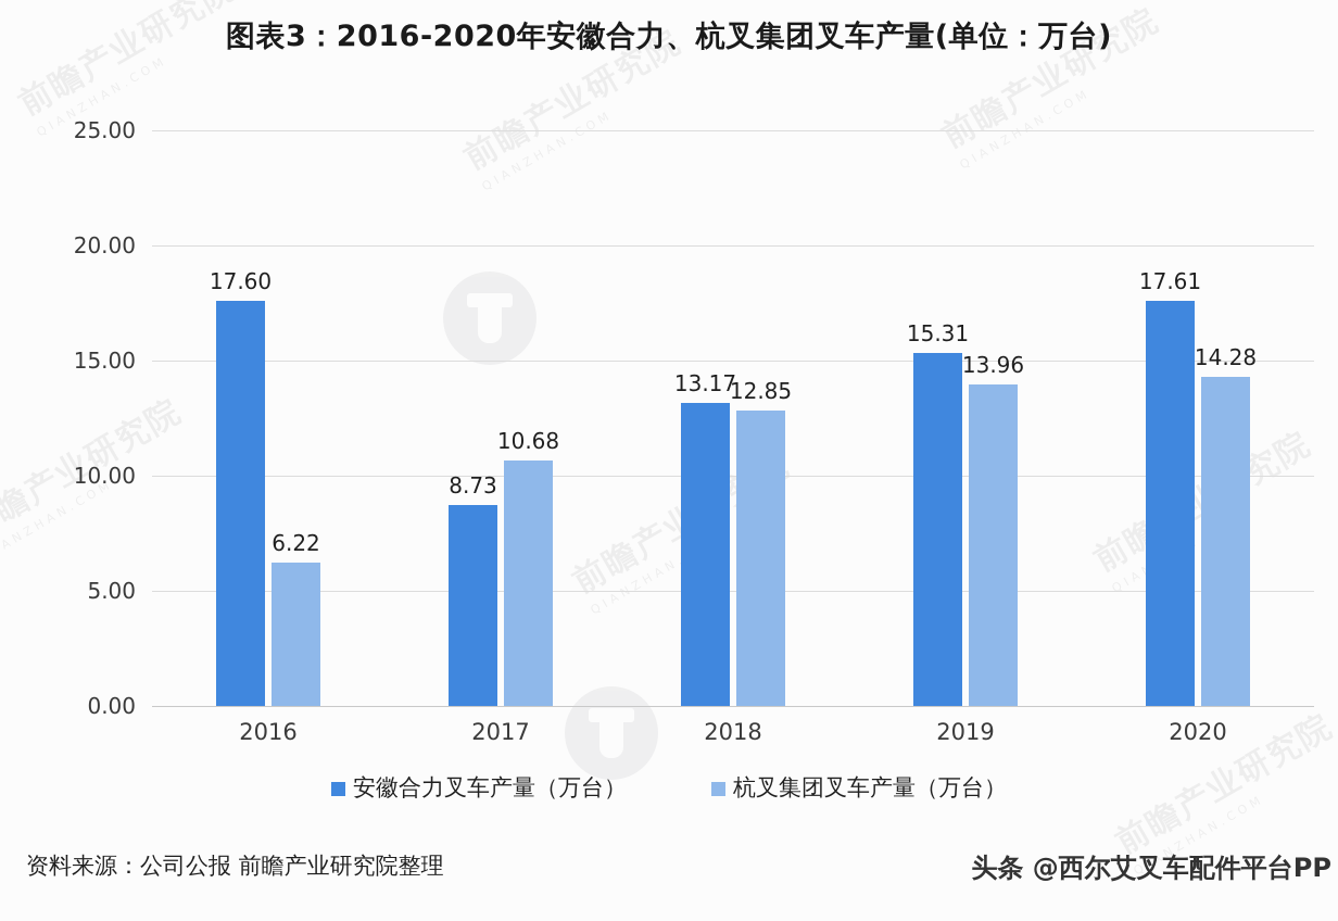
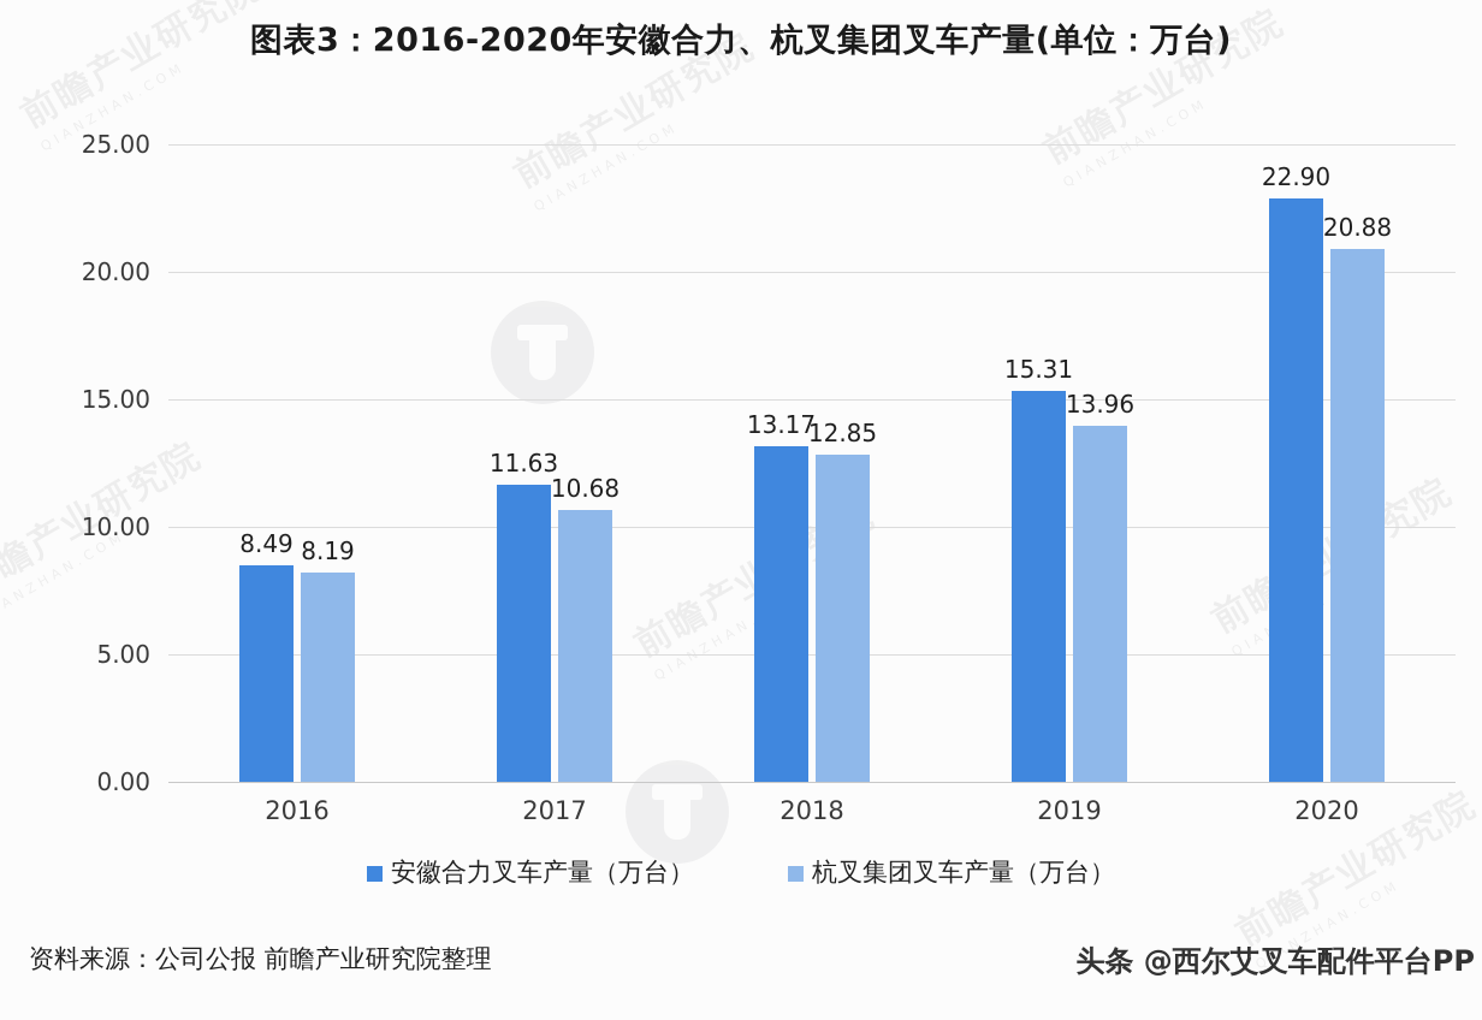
安徽合力叉车产量（万台）/2016: 17.60 -> 8.49
杭叉集团叉车产量（万台）/2016: 6.22 -> 8.19
安徽合力叉车产量（万台）/2017: 8.73 -> 11.63
安徽合力叉车产量（万台）/2020: 17.61 -> 22.90
杭叉集团叉车产量（万台）/2020: 14.28 -> 20.88
